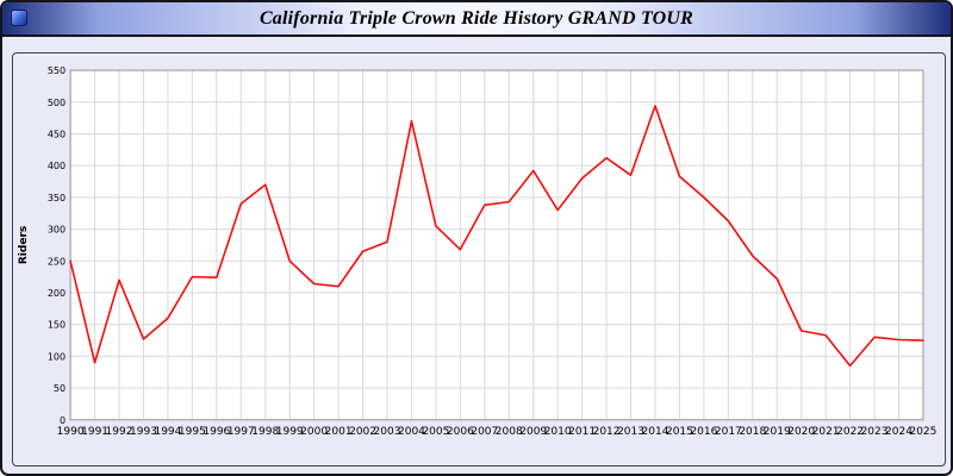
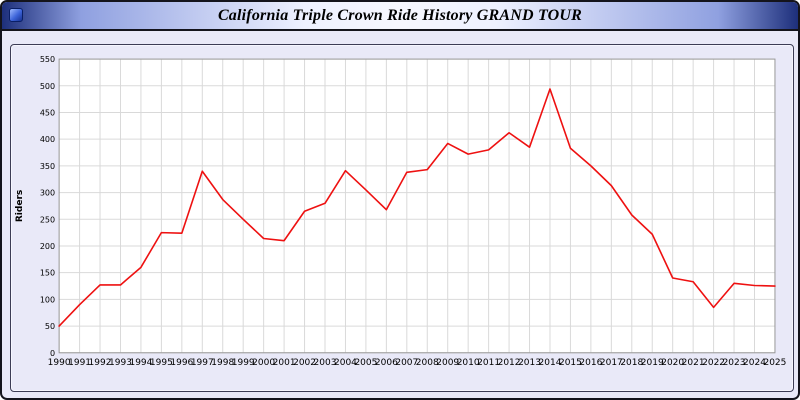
1990: 250 -> 50
1992: 220 -> 130
1998: 370 -> 290
2004: 470 -> 340
2010: 330 -> 370
